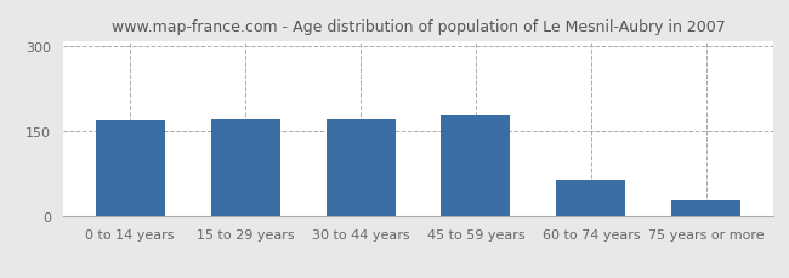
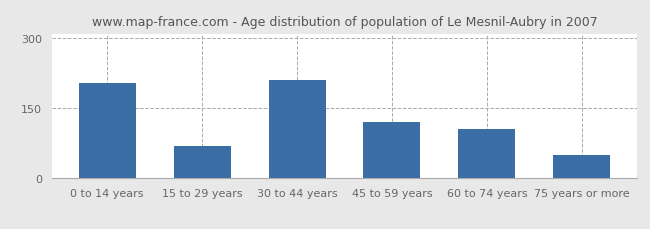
0 to 14 years: 169 -> 205
15 to 29 years: 172 -> 70
30 to 44 years: 171 -> 210
45 to 59 years: 179 -> 120
60 to 74 years: 65 -> 105
75 years or more: 28 -> 50
